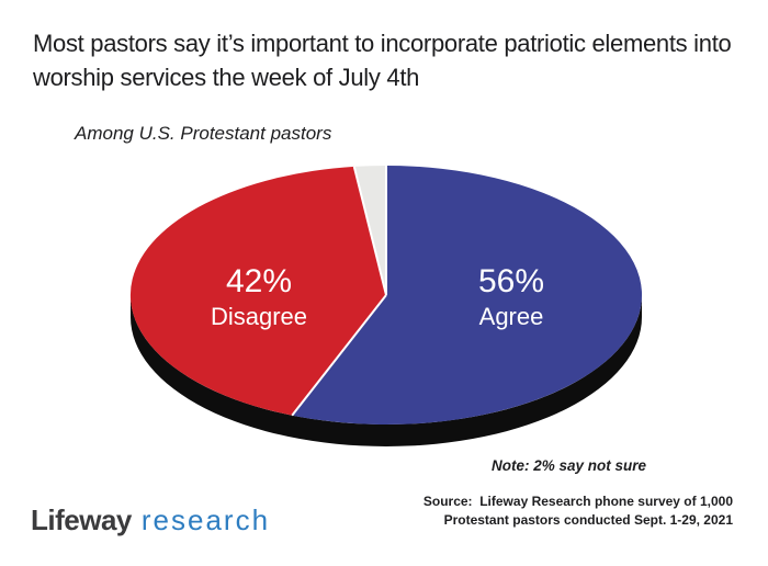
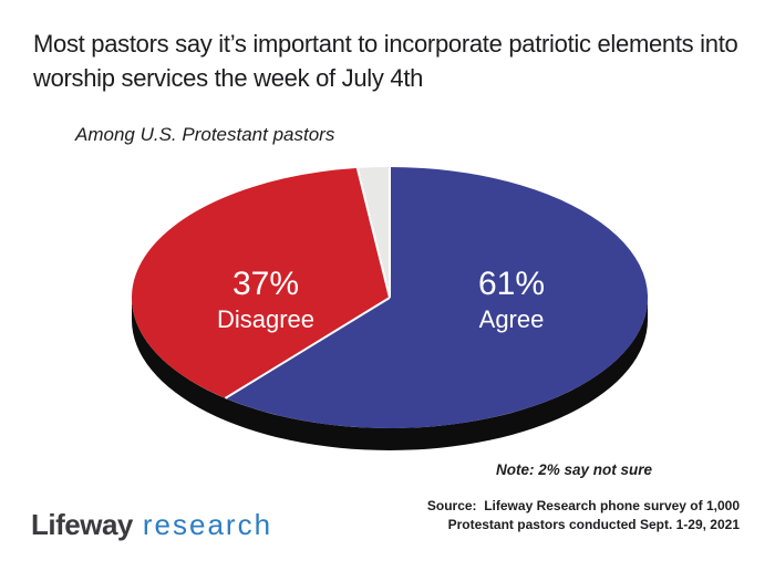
Agree: 56% -> 61%
Disagree: 42% -> 37%
